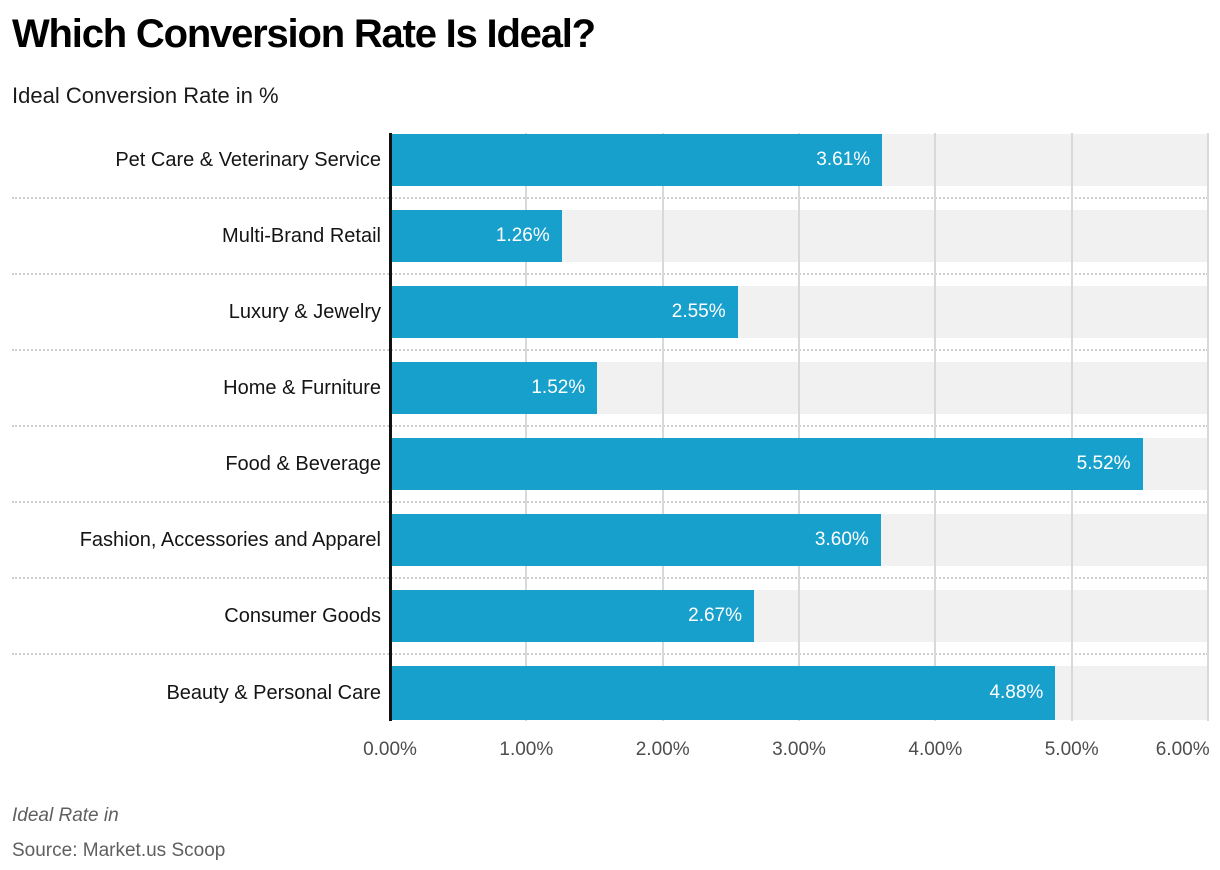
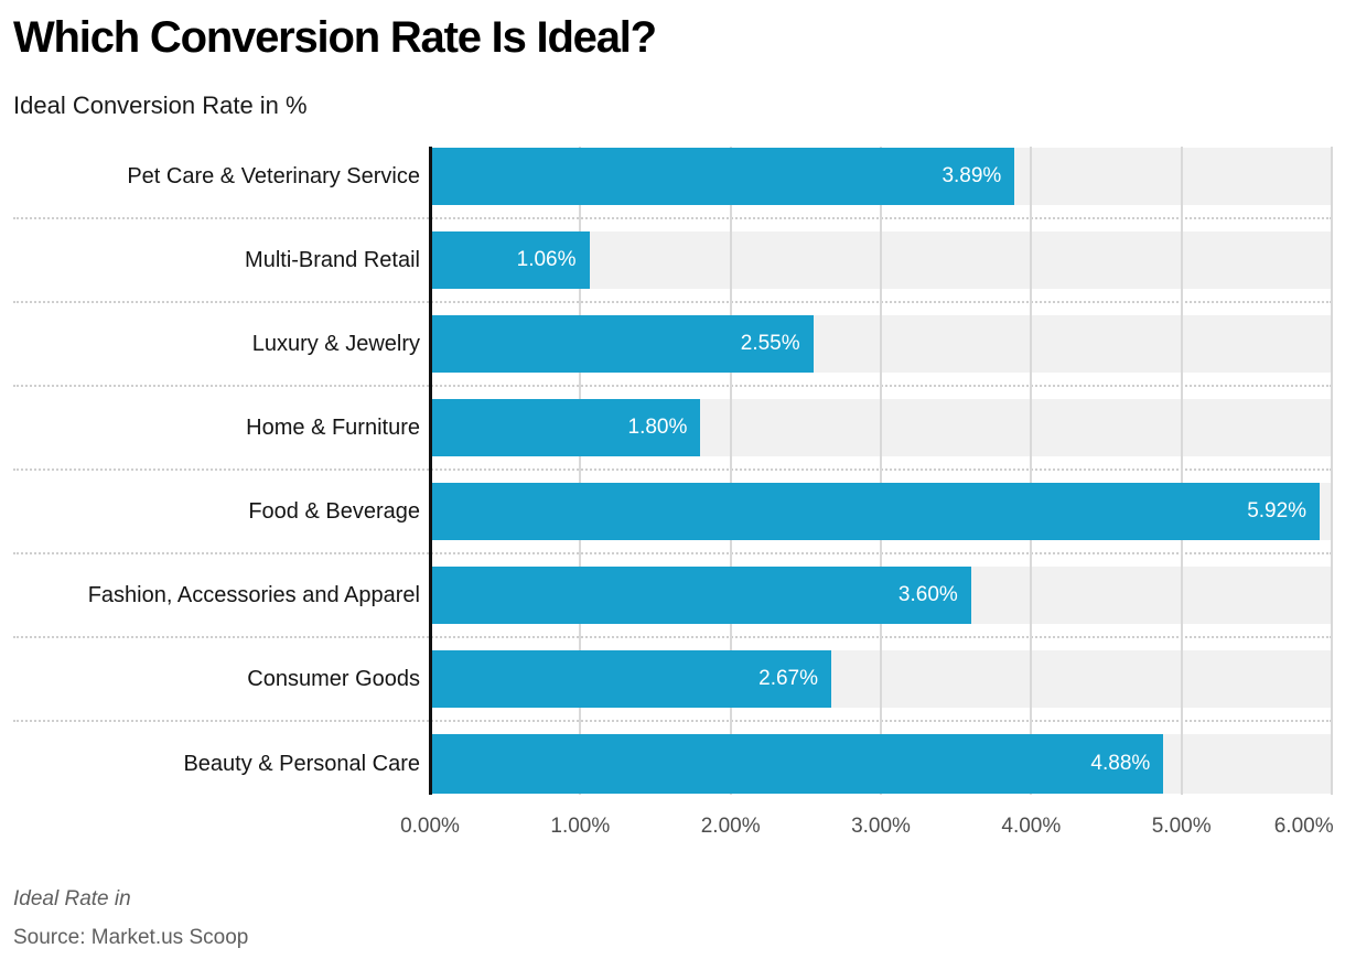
Pet Care & Veterinary Service: 3.61% -> 3.89%
Multi-Brand Retail: 1.26% -> 1.06%
Home & Furniture: 1.52% -> 1.80%
Food & Beverage: 5.52% -> 5.92%
